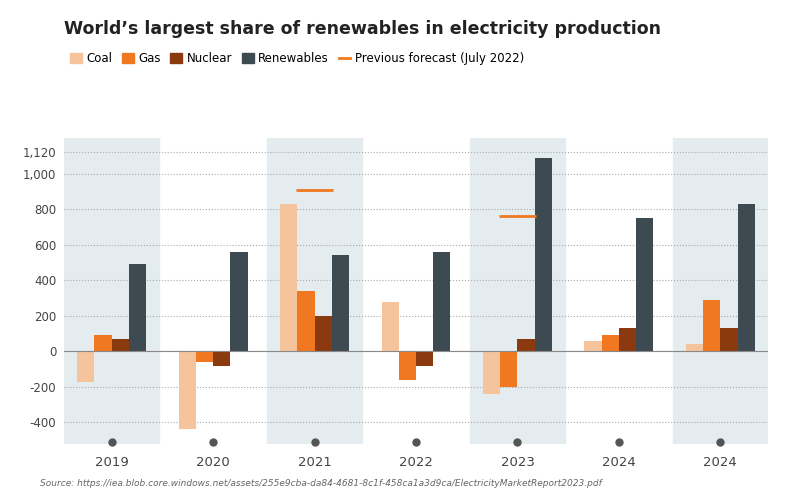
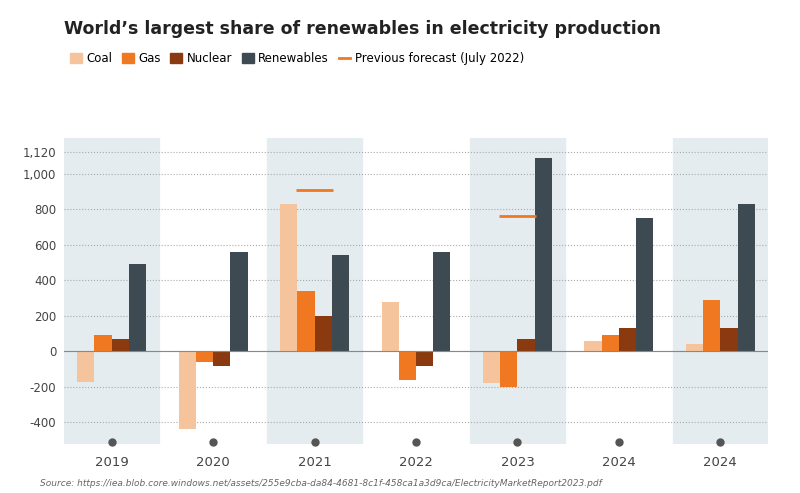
Coal/2023: -240 -> -180
